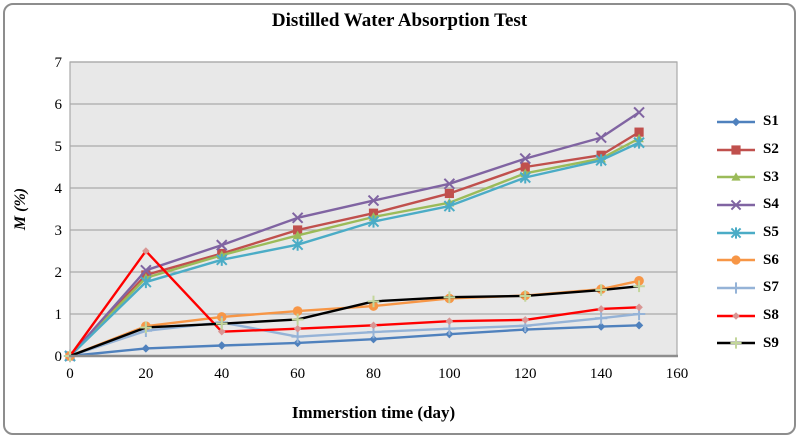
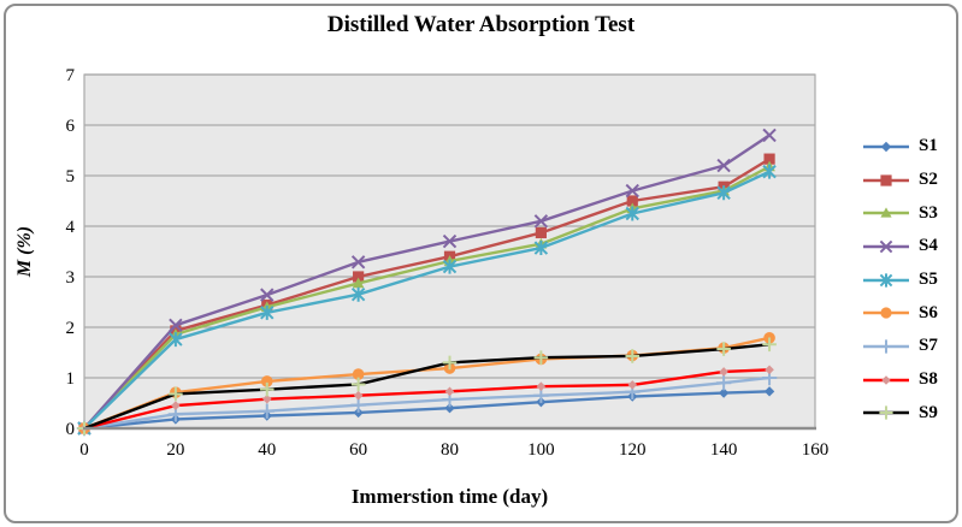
S7/20: 0.6 -> 0.3
S8/20: 2.5 -> 0.5
S7/40: 0.8 -> 0.3
